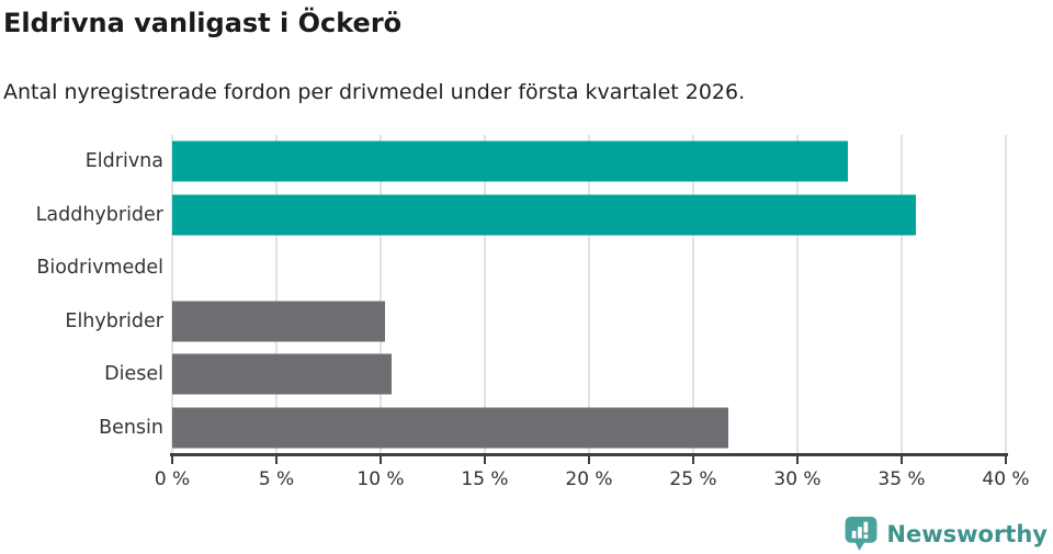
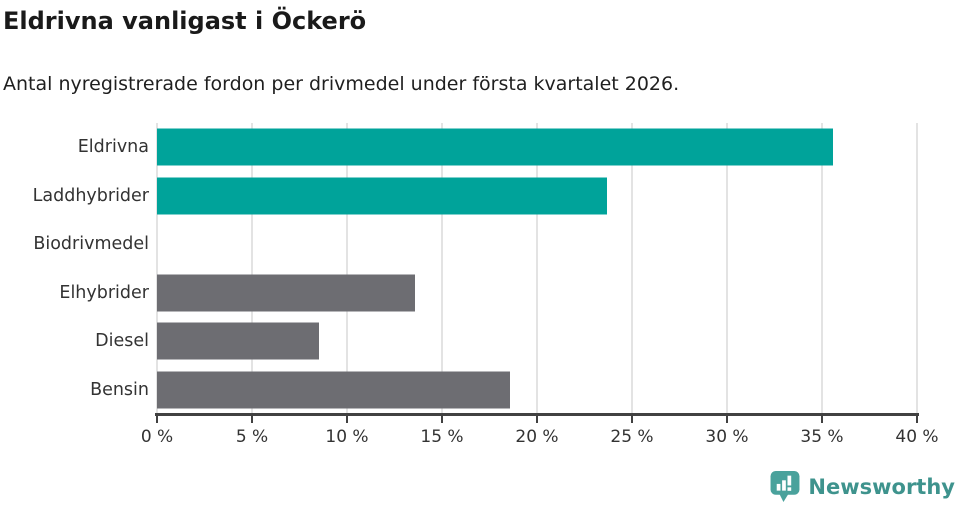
Eldrivna: 32.4% -> 35.6%
Laddhybrider: 35.7% -> 23.7%
Elhybrider: 10.2% -> 13.6%
Diesel: 10.5% -> 8.5%
Bensin: 26.7% -> 18.6%
